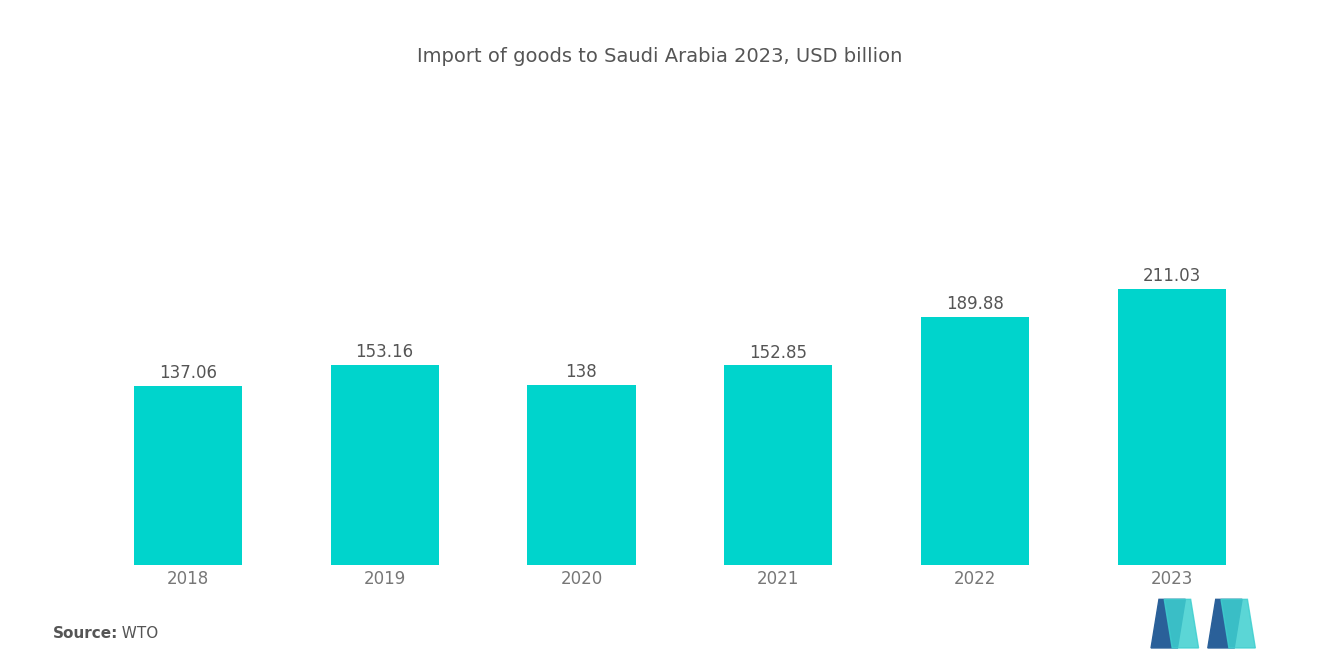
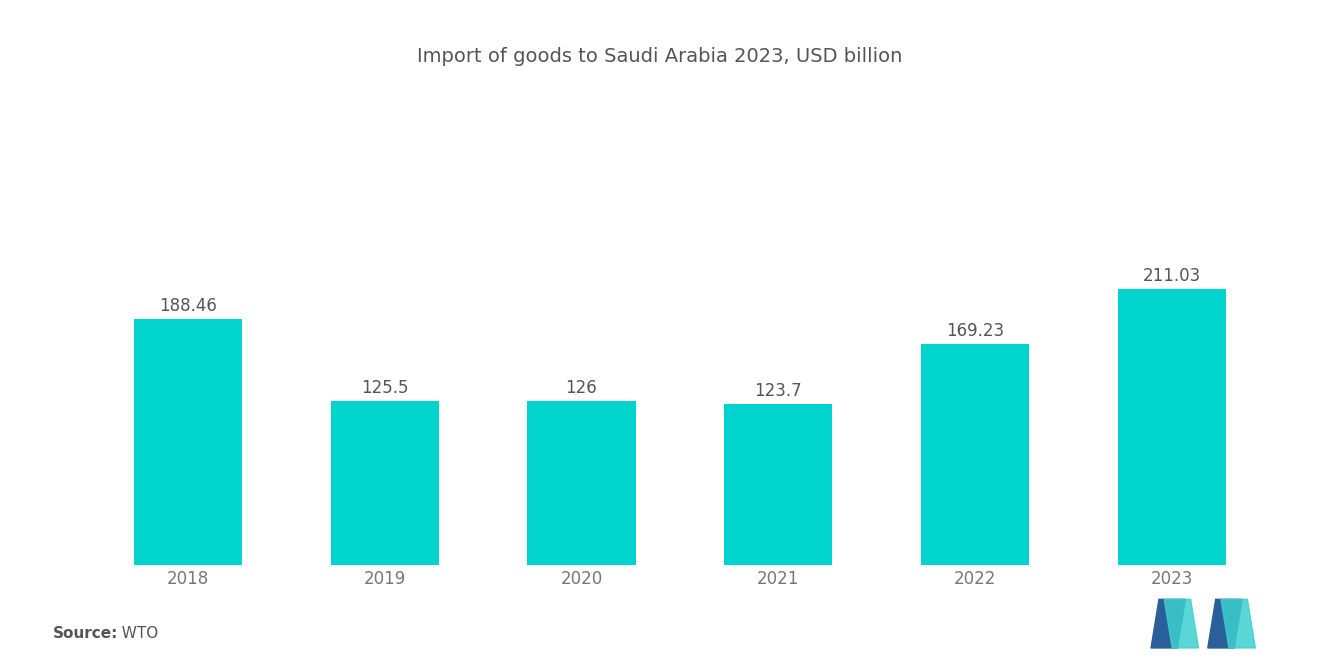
2018: 137.06 -> 188.46
2019: 153.16 -> 125.5
2020: 138 -> 126
2021: 152.85 -> 123.7
2022: 189.88 -> 169.23
